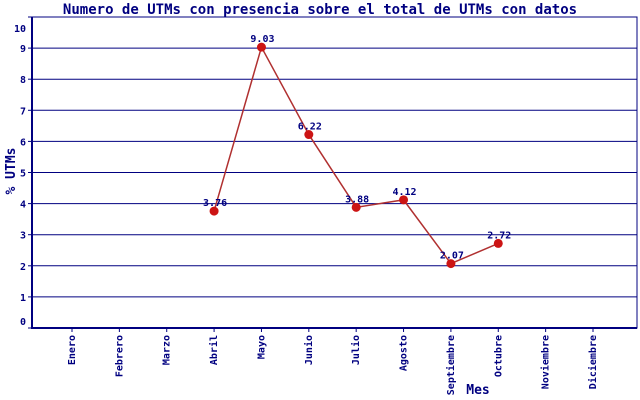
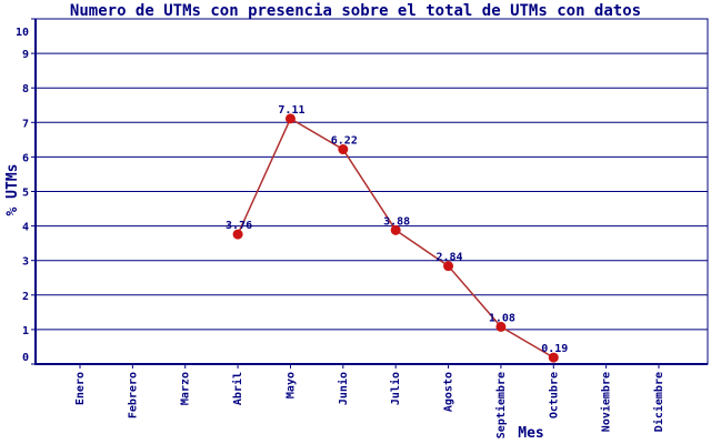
Mayo: 9.03 -> 7.11
Agosto: 4.12 -> 2.84
Septiembre: 2.07 -> 1.08
Octubre: 2.72 -> 0.19
